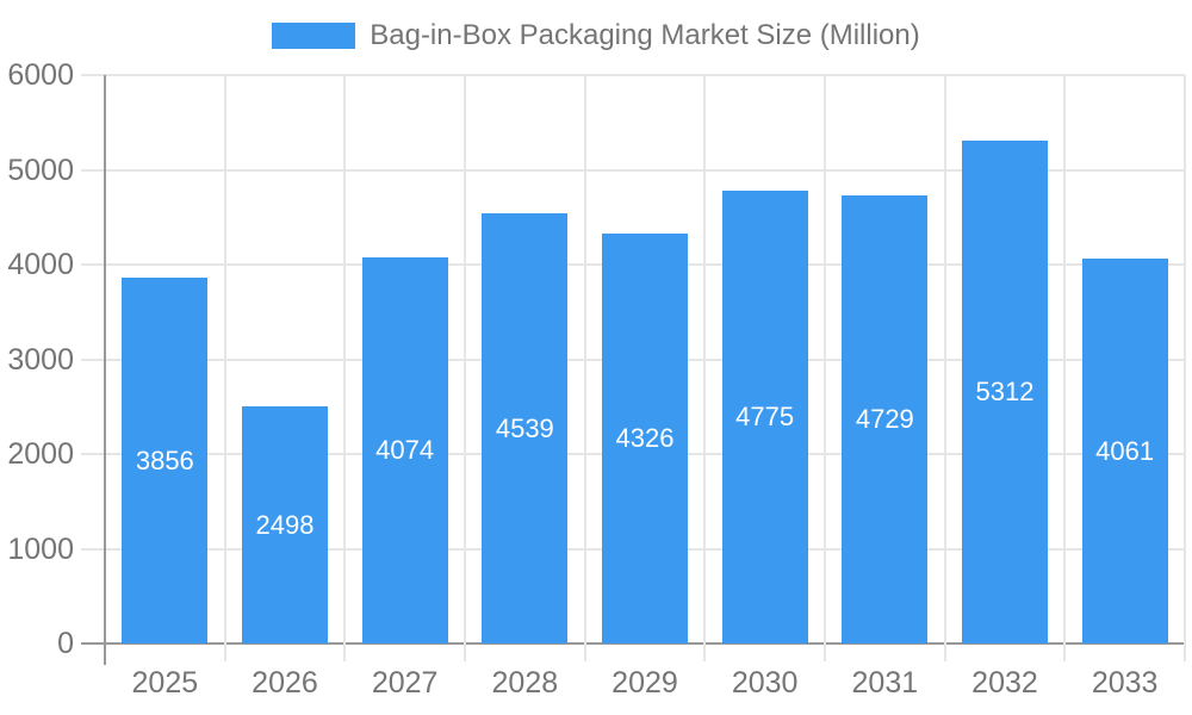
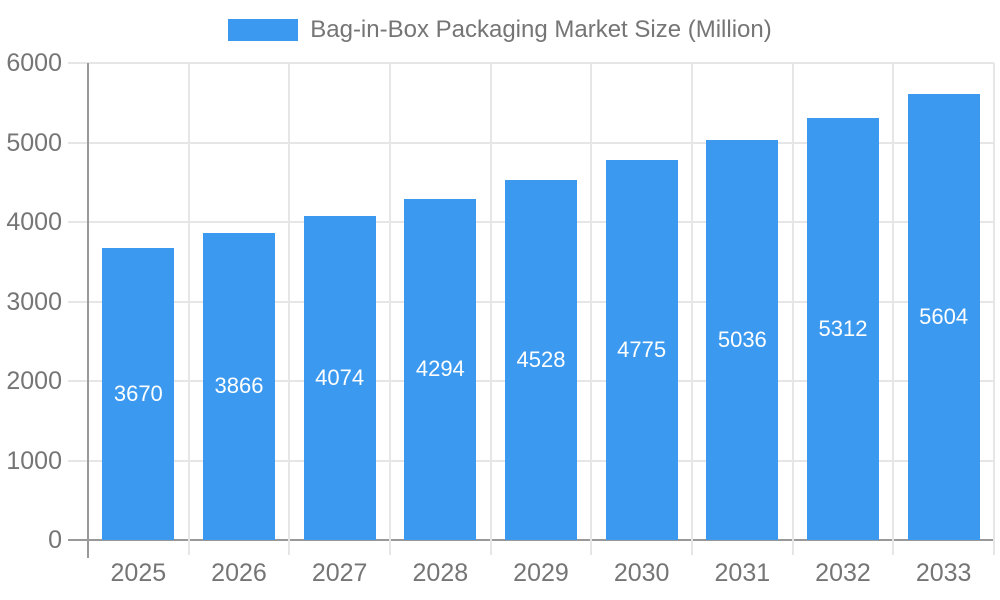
2025: 3856 -> 3670
2026: 2498 -> 3866
2028: 4539 -> 4294
2029: 4326 -> 4528
2031: 4729 -> 5036
2033: 4061 -> 5604
